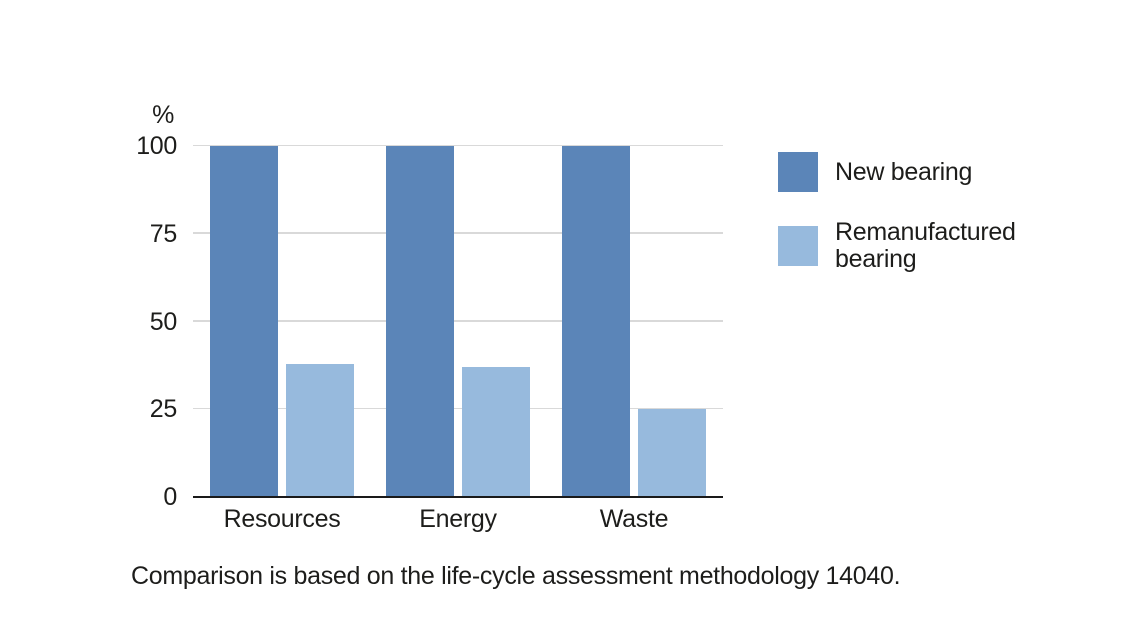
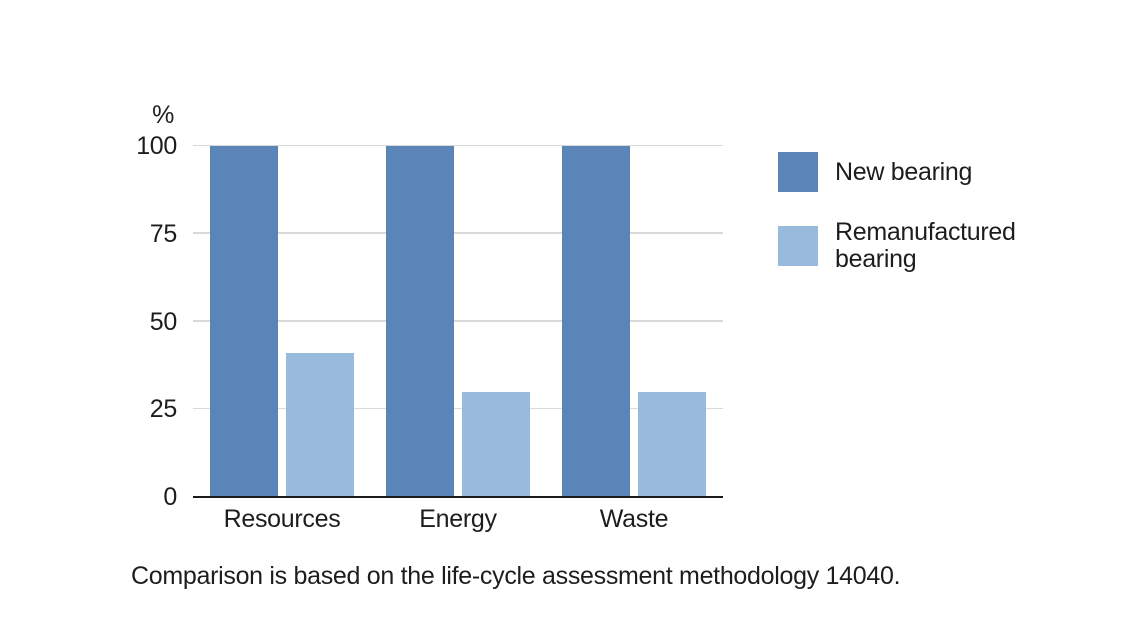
Remanufactured bearing/Resources: 38 -> 41
Remanufactured bearing/Energy: 37 -> 30
Remanufactured bearing/Waste: 25 -> 30
